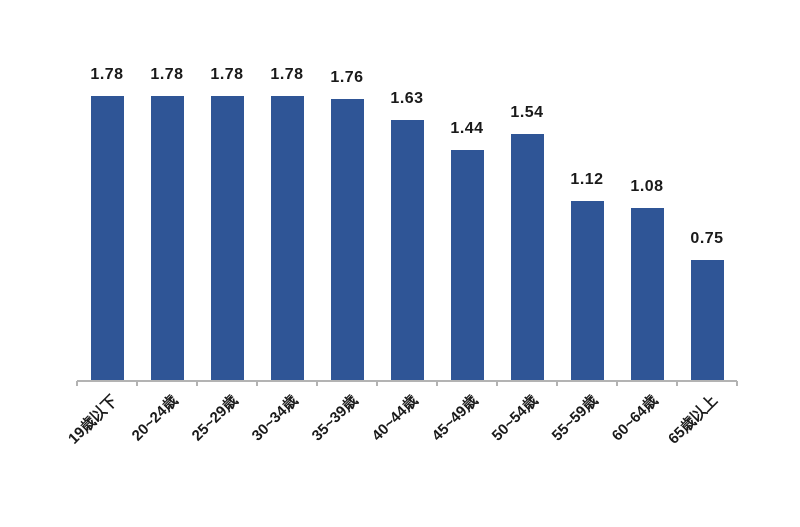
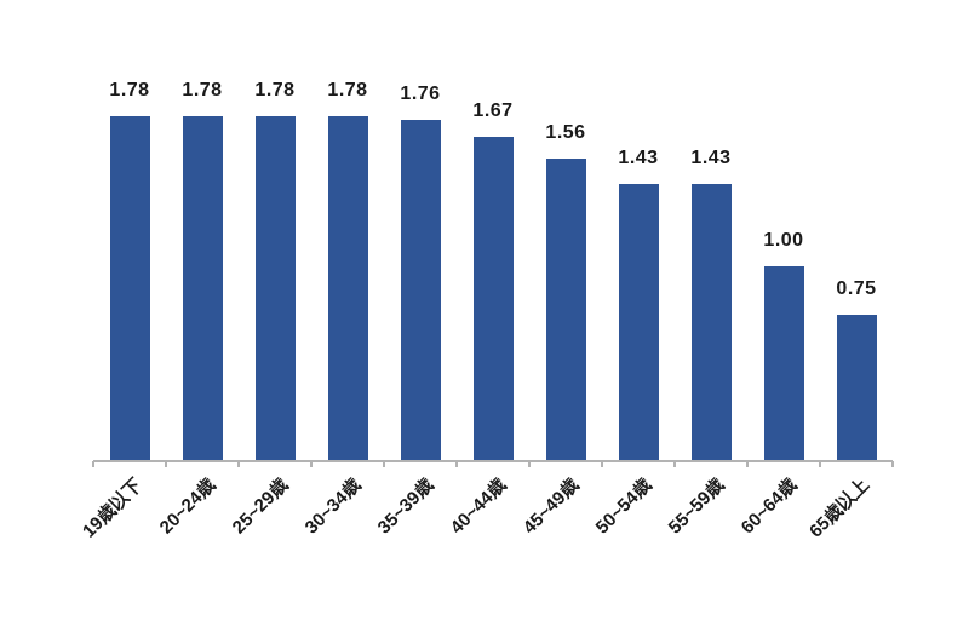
40~44歳: 1.63 -> 1.67
45~49歳: 1.44 -> 1.56
50~54歳: 1.54 -> 1.43
55~59歳: 1.12 -> 1.43
60~64歳: 1.08 -> 1.00
